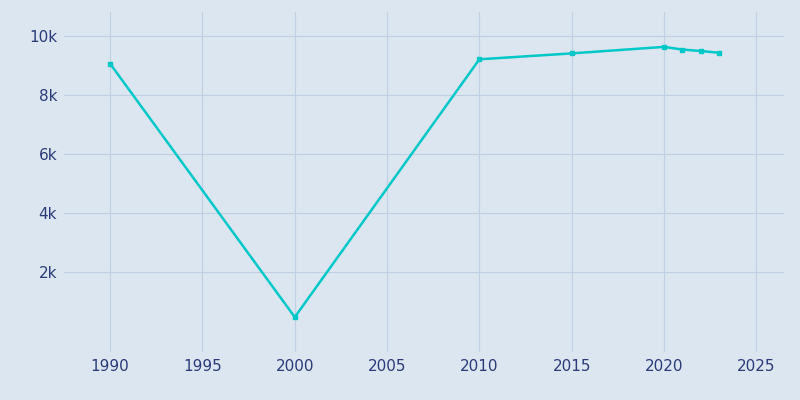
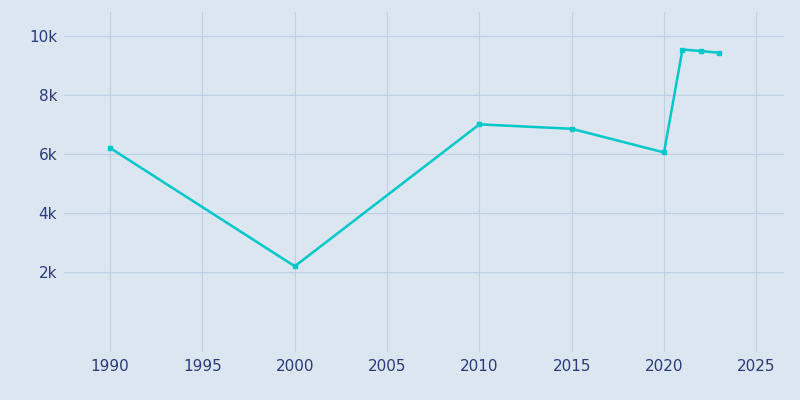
1990: 9.05k -> 6.20k
2000: 0.48k -> 2.20k
2010: 9.20k -> 7.00k
2015: 9.40k -> 6.85k
2020: 9.62k -> 6.05k
